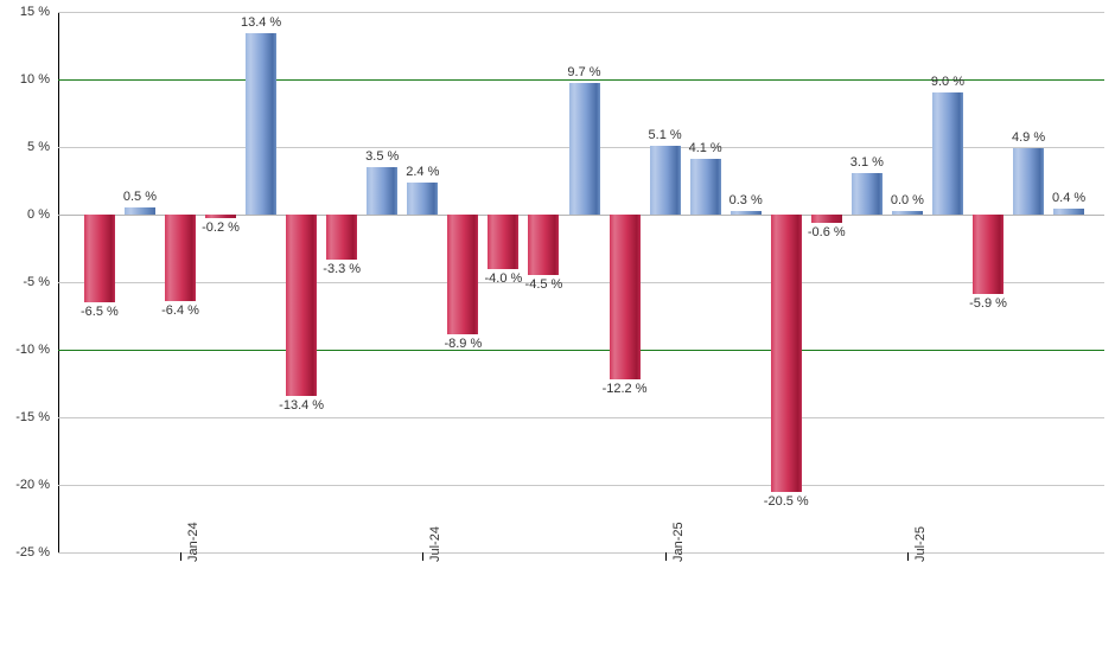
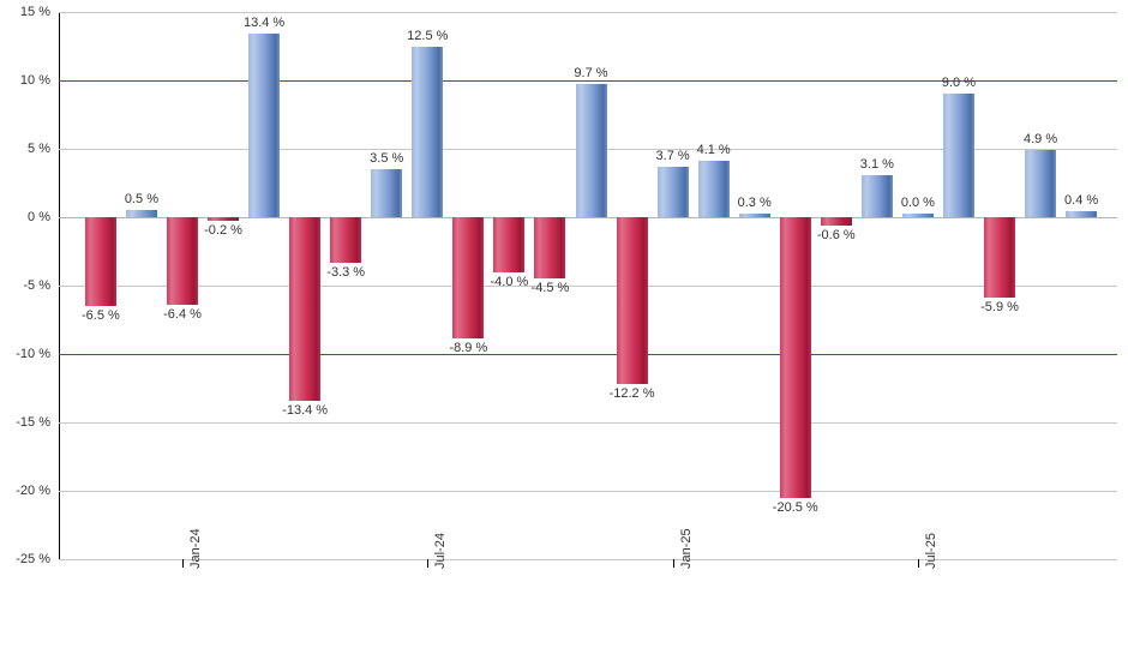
Jul-24: 2.4 -> 12.5
Jan-25: 5.1 -> 3.7
